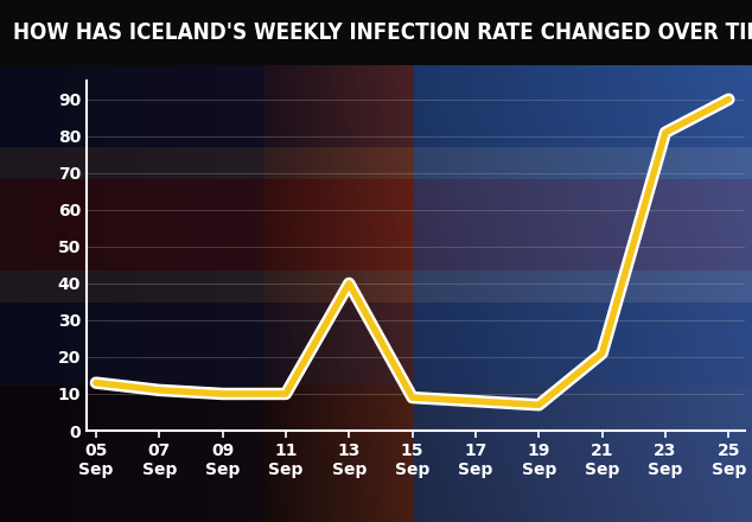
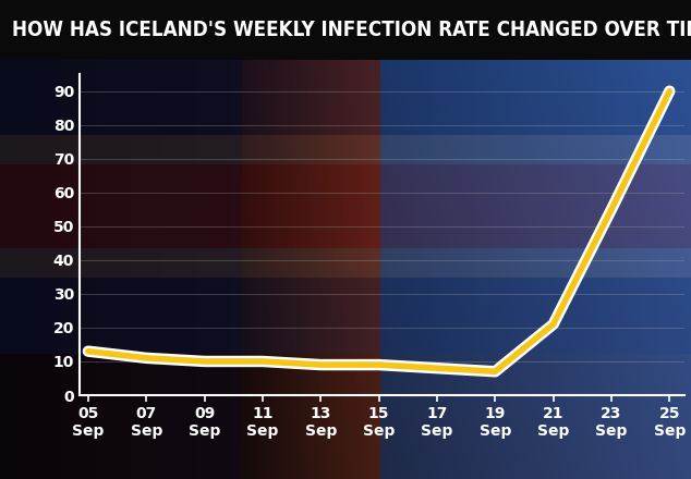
13 Sep: 40 -> 9
23 Sep: 81 -> 55
